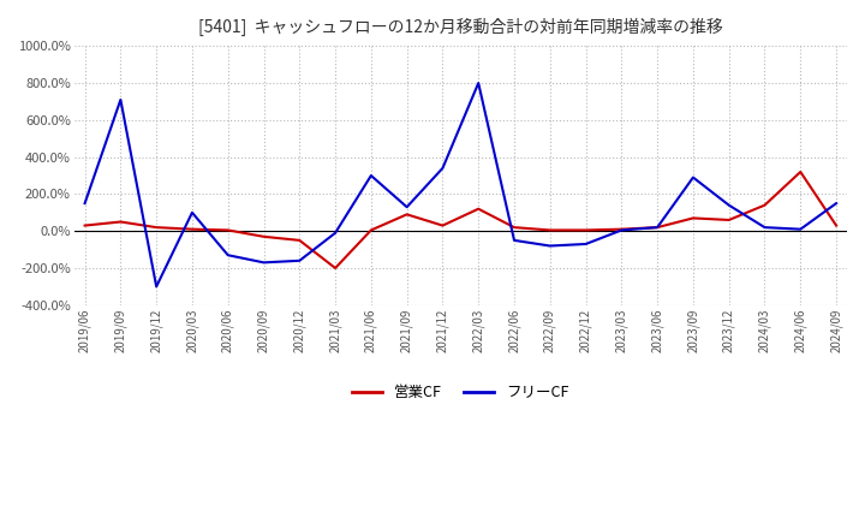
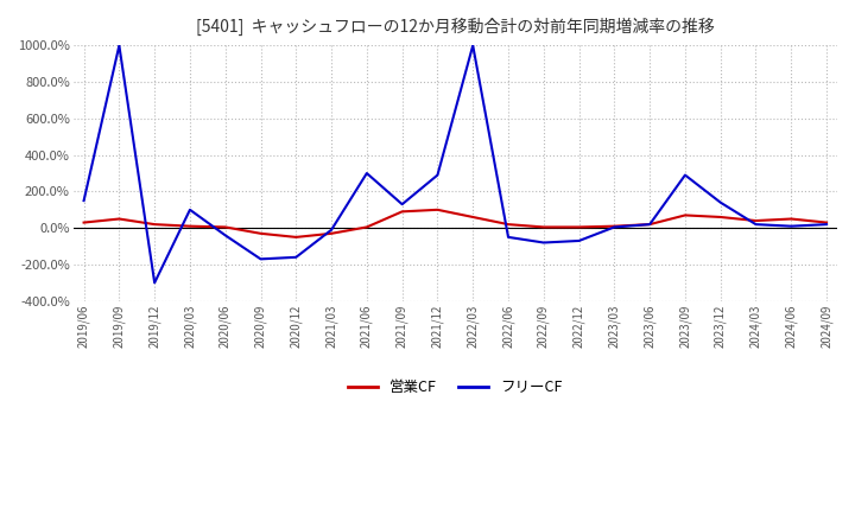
フリーCF/2019/09: 710% -> 1000%
フリーCF/2020/06: -130% -> -40%
営業CF/2021/03: -200% -> -30%
営業CF/2021/12: 30% -> 100%
フリーCF/2021/12: 340% -> 290%
営業CF/2022/03: 120% -> 60%
フリーCF/2022/03: 800% -> 1000%
営業CF/2024/03: 140% -> 40%
営業CF/2024/06: 320% -> 50%
フリーCF/2024/09: 150% -> 20%
